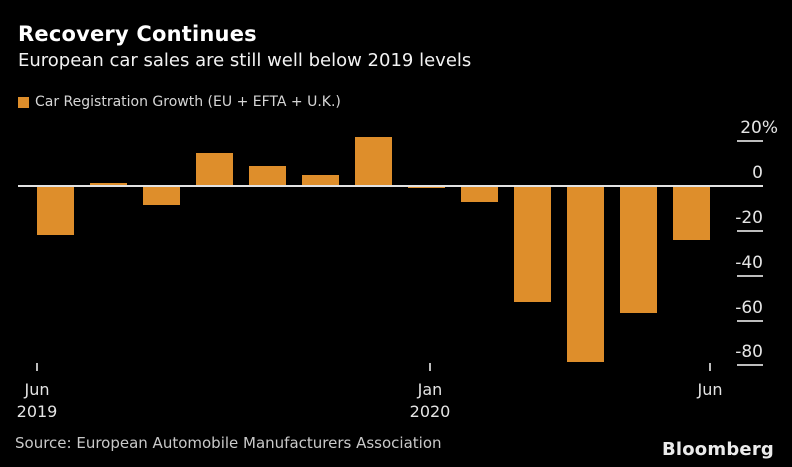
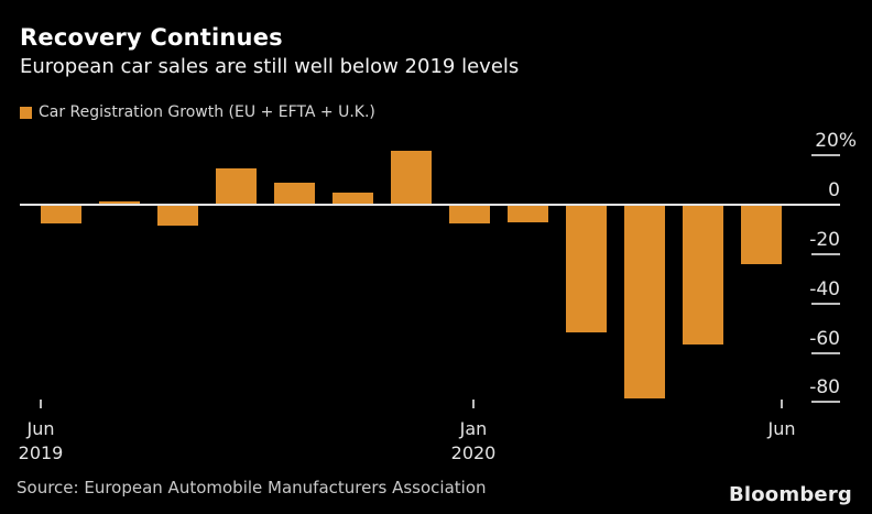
Jun 2019: -22 -> -8
Jan 2020: -1 -> -7
